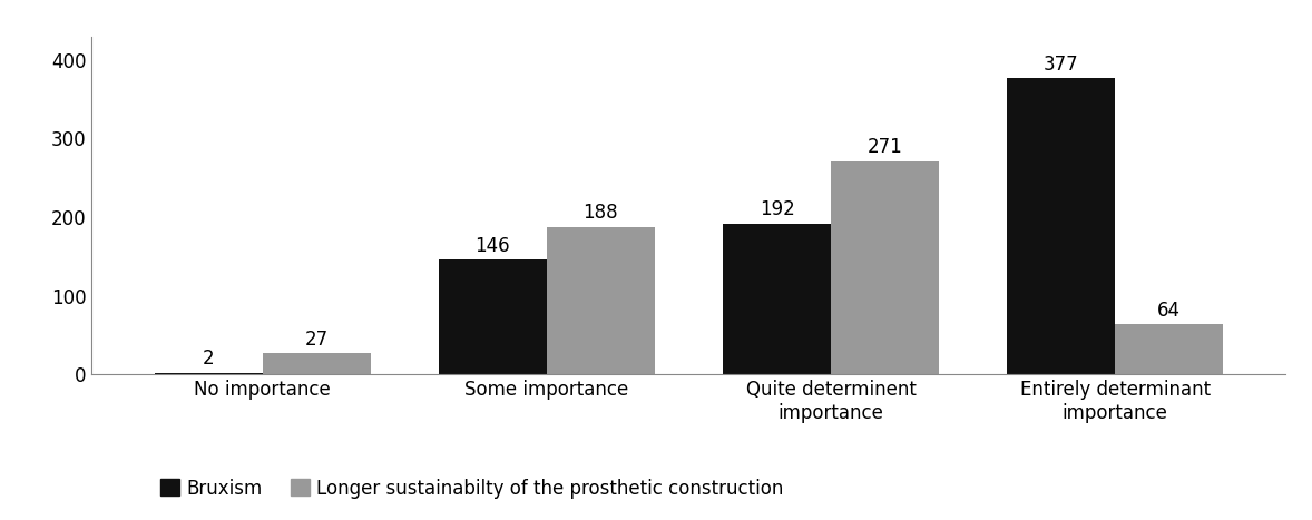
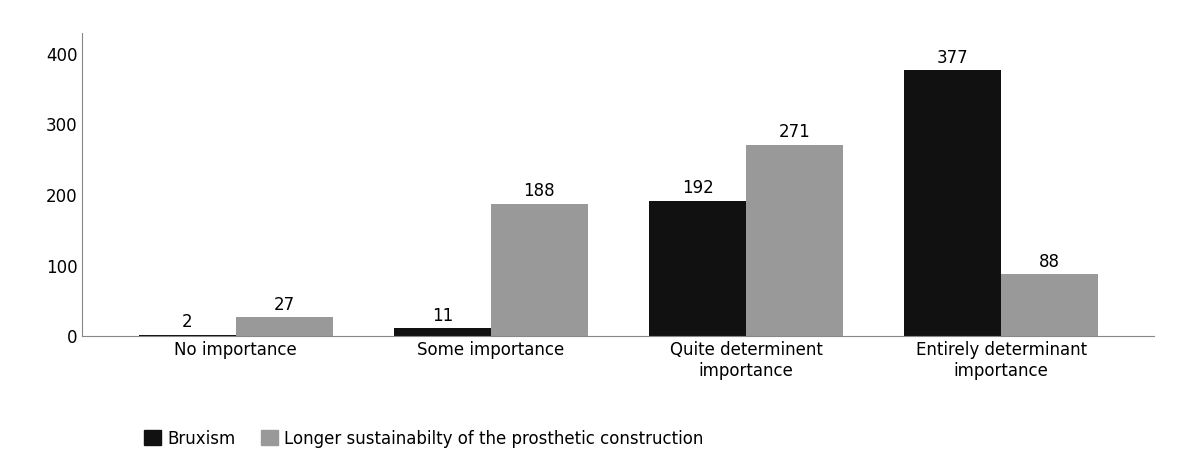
Bruxism/Some importance: 146 -> 11
Longer sustainabilty of the prosthetic construction/Entirely determinant importance: 64 -> 88
